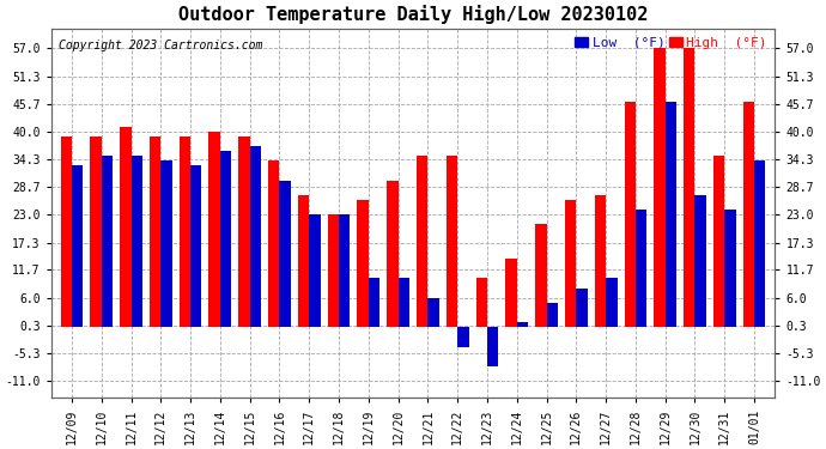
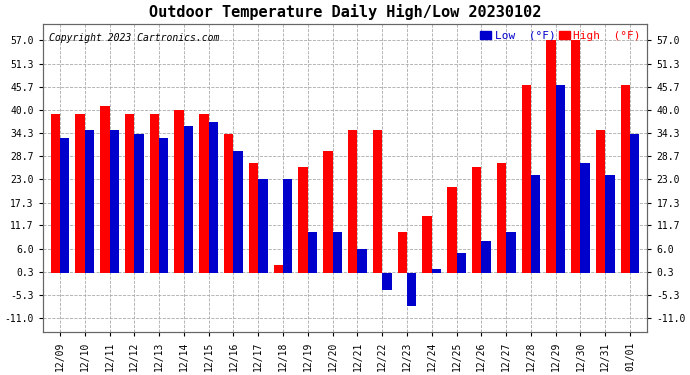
High (°F)/12/18: 23 -> 2
